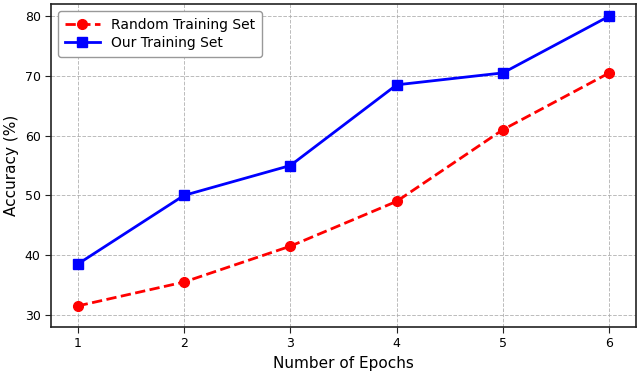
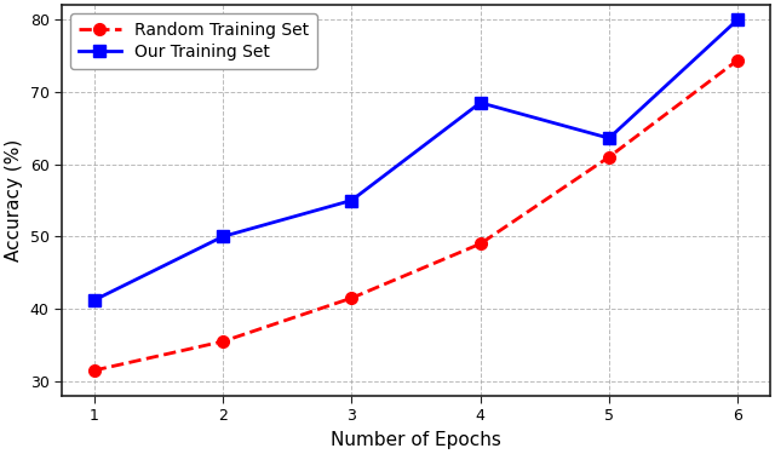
Our Training Set/1: 38.5 -> 41.2
Our Training Set/5: 70.5 -> 63.6
Random Training Set/6: 70.5 -> 74.4
